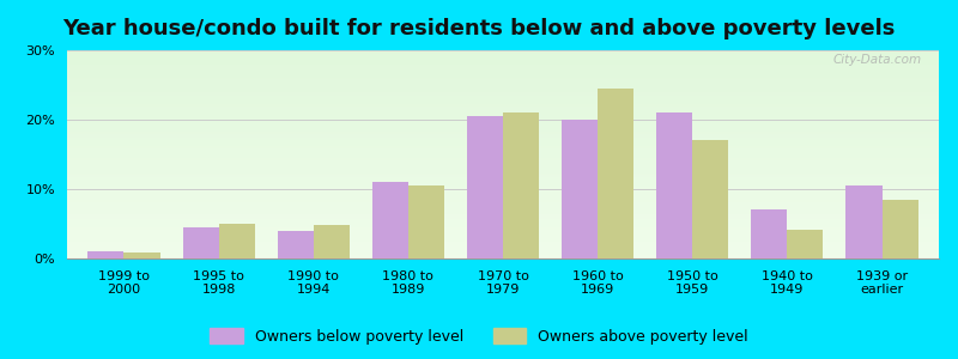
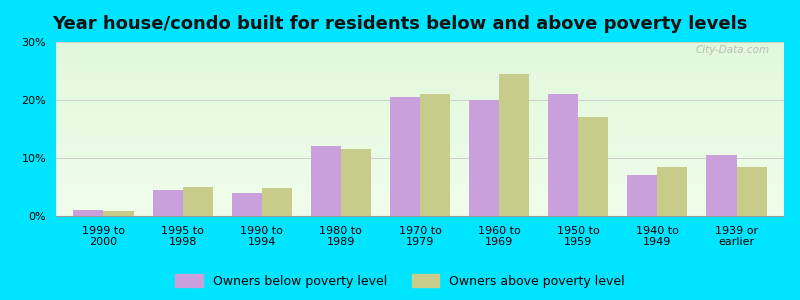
Owners below poverty level/1980 to 1989: 11.0% -> 12.0%
Owners above poverty level/1980 to 1989: 10.6% -> 11.5%
Owners above poverty level/1940 to 1949: 4.2% -> 8.5%
